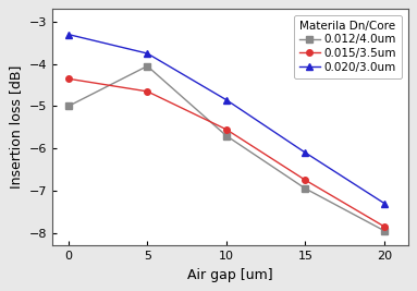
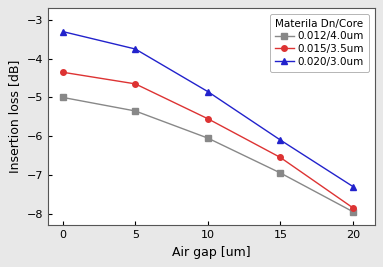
0.012/4.0um/5: -4.05 -> -5.35
0.012/4.0um/10: -5.70 -> -6.05
0.015/3.5um/15: -6.75 -> -6.55
